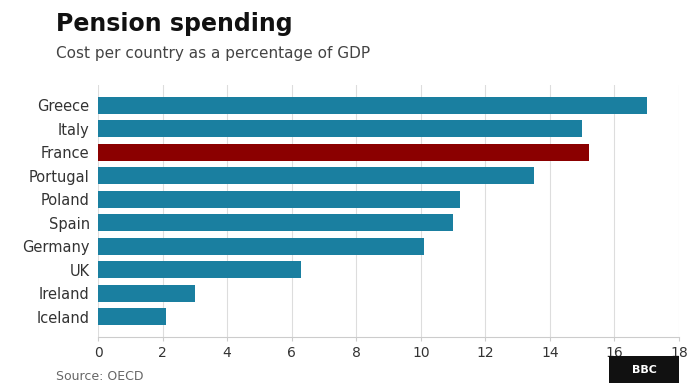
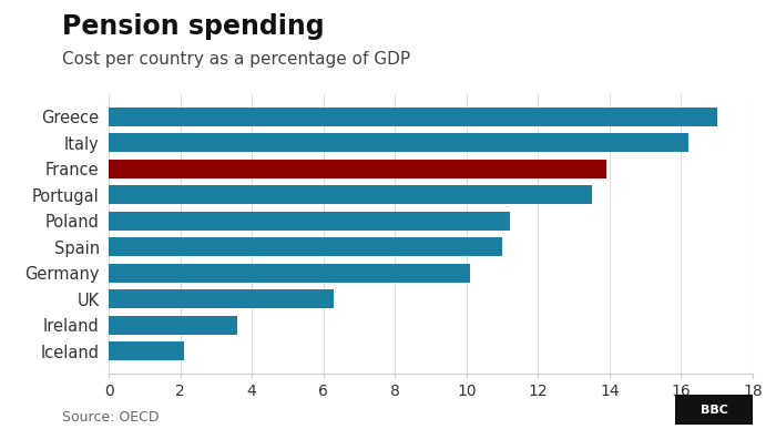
Italy: 15.0 -> 16.2
France: 15.2 -> 13.9
Ireland: 3.0 -> 3.6
